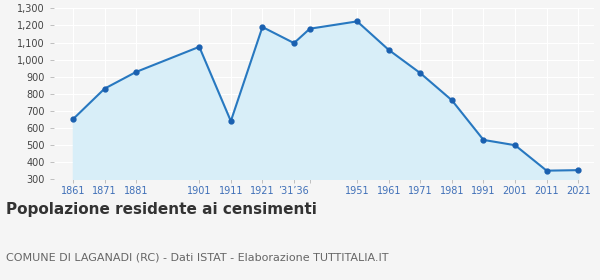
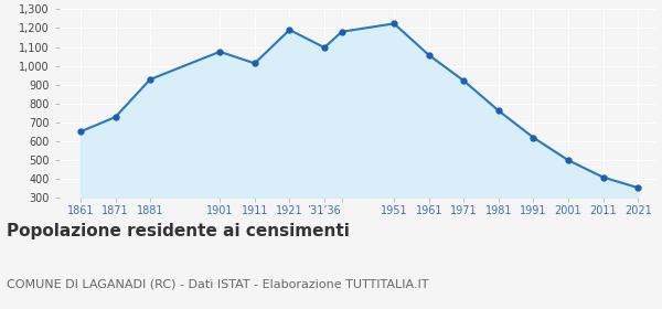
1871: 830 -> 730
1911: 640 -> 1,010
1991: 530 -> 620
2011: 350 -> 410
